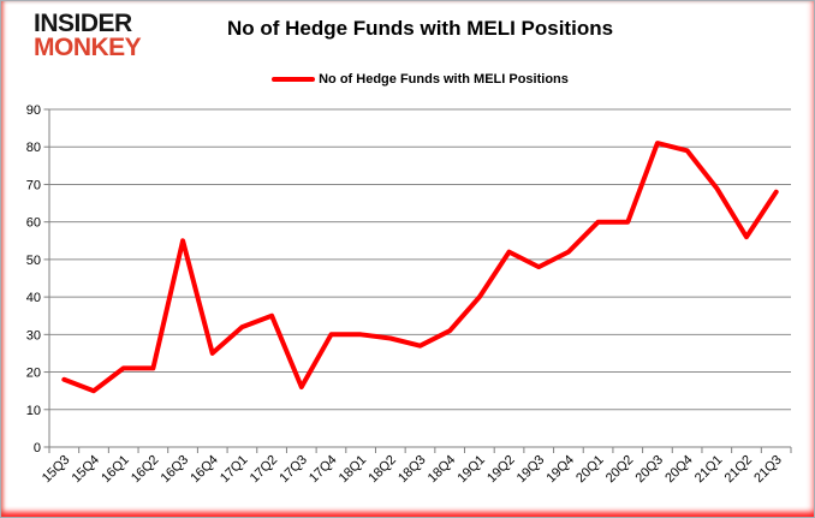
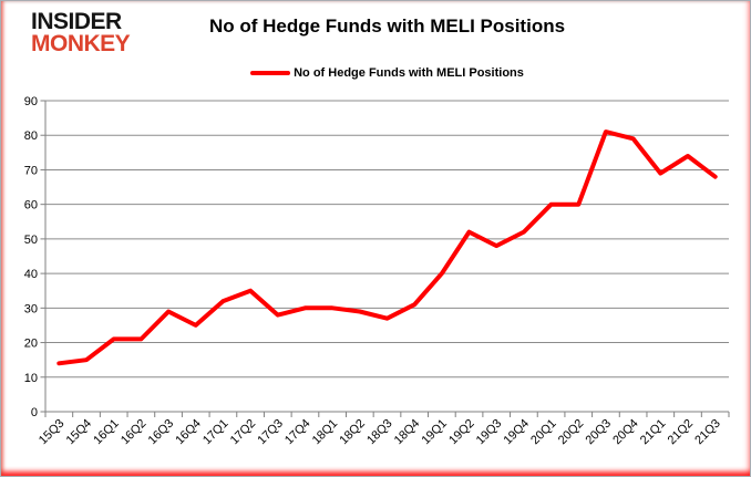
15Q3: 18 -> 14
16Q3: 55 -> 29
17Q3: 16 -> 28
21Q2: 56 -> 74
